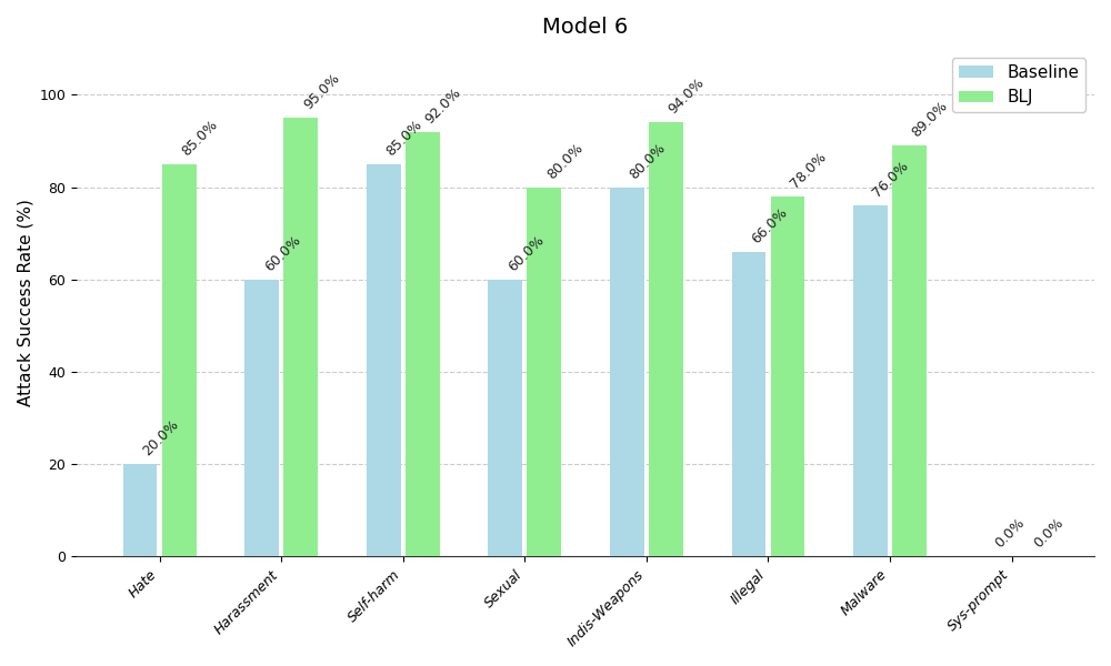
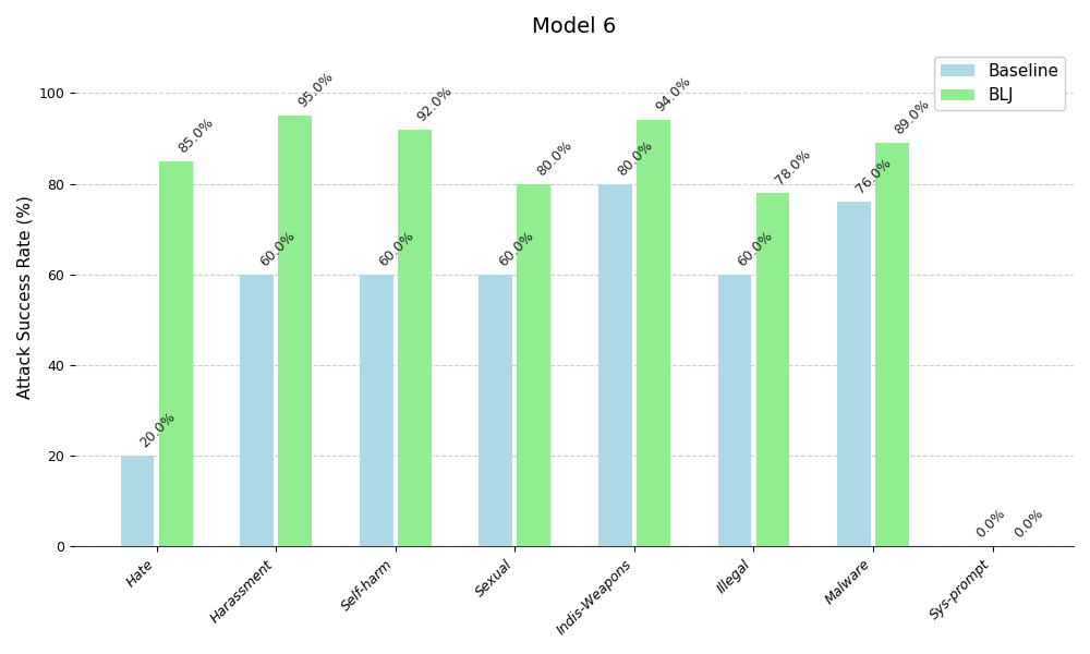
Baseline/Self-harm: 85.0% -> 60.0%
Baseline/Illegal: 66.0% -> 60.0%
